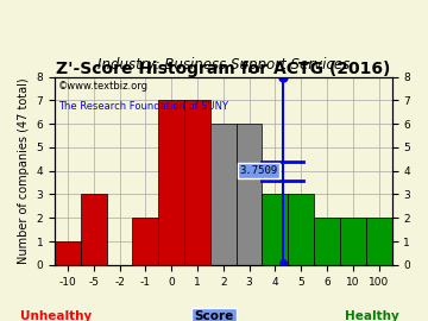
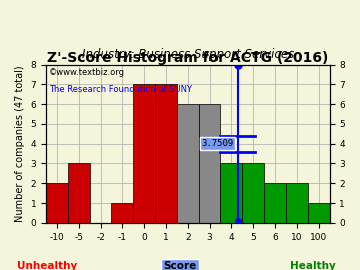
-10: 1 -> 2
-1: 2 -> 1
100: 2 -> 1
